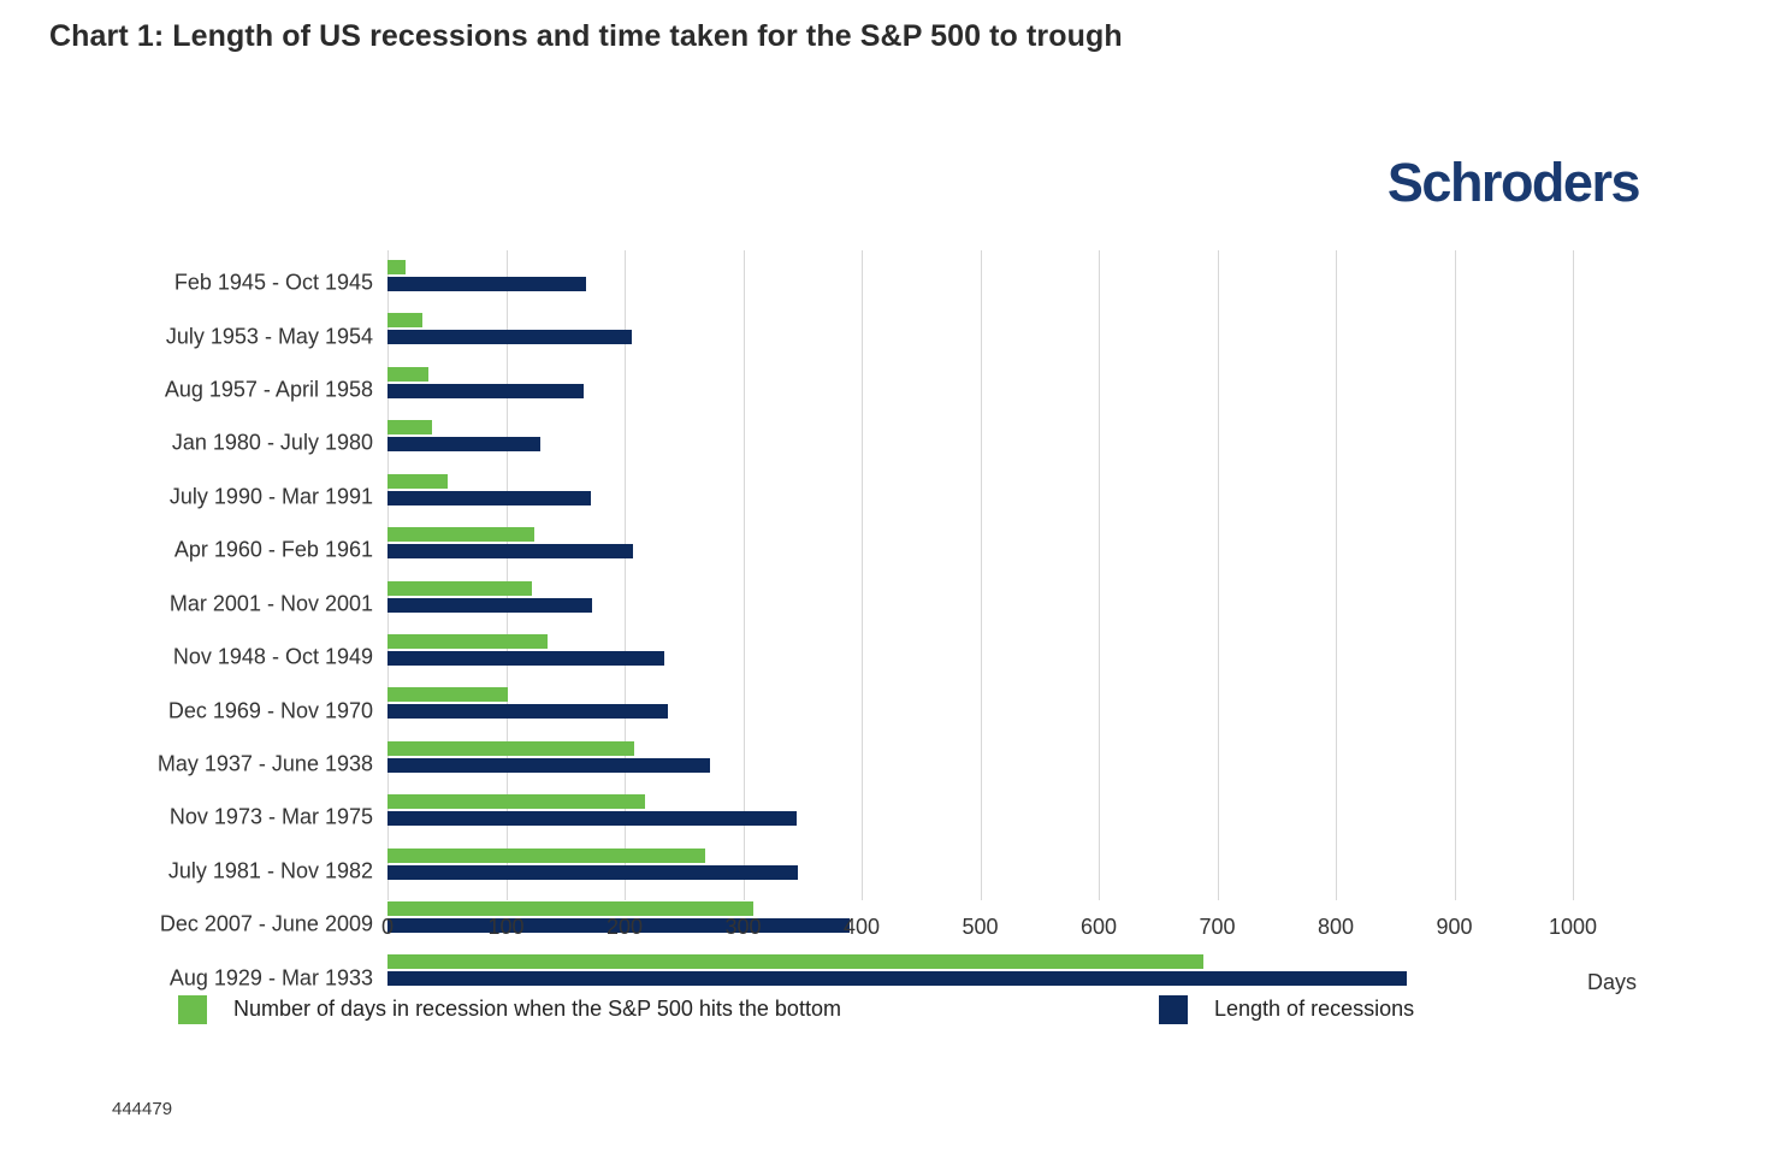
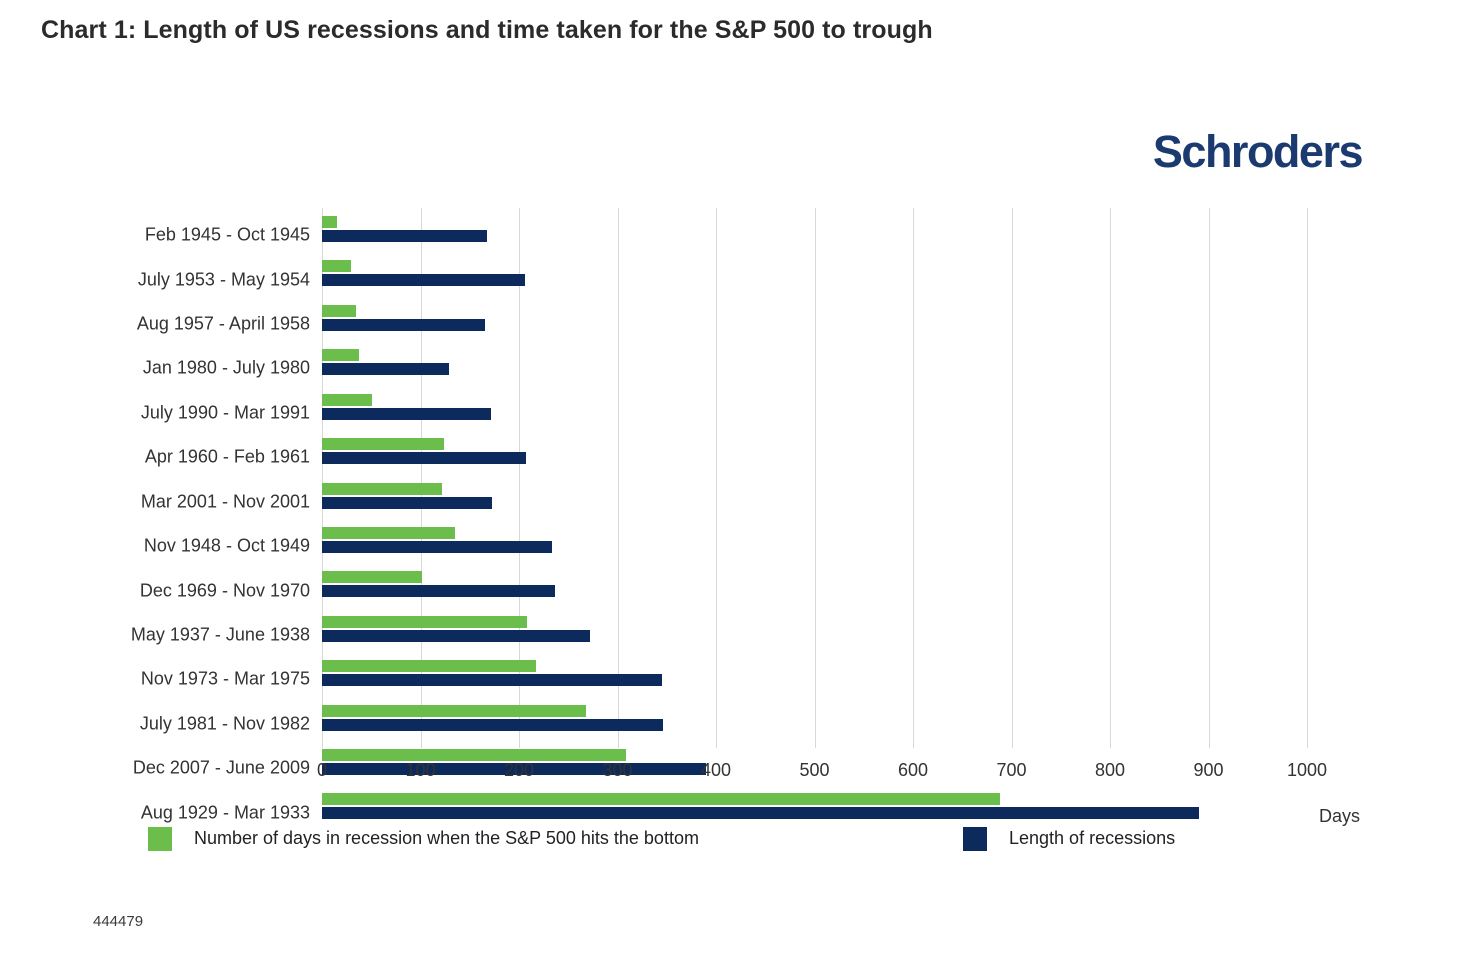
Length of recessions/Aug 1929 - Mar 1933: 860 -> 890
